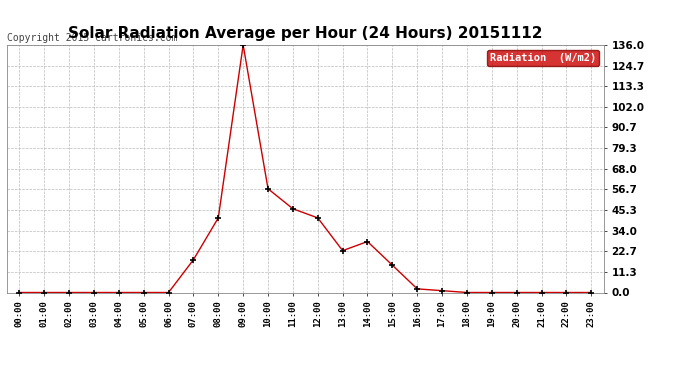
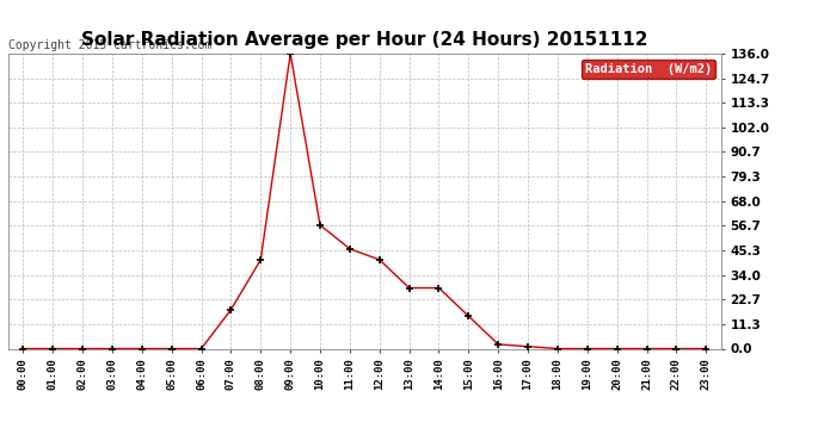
13:00: 23 -> 28
